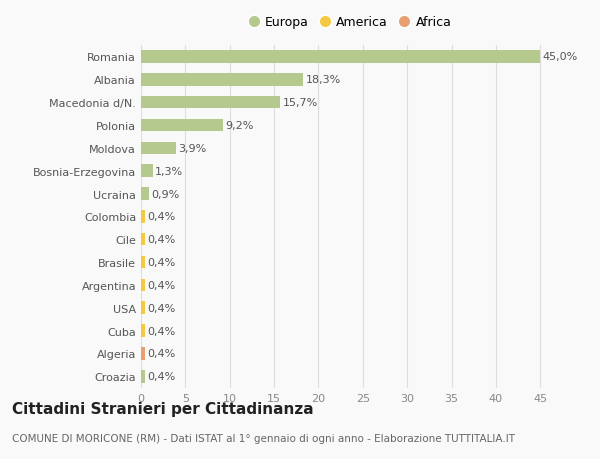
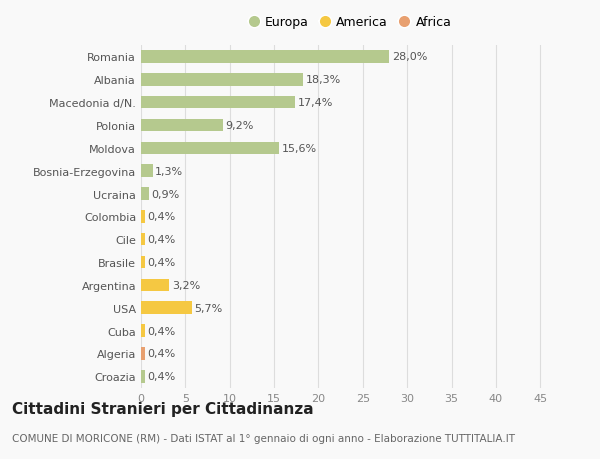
Romania: 45,0% -> 28,0%
Macedonia d/N.: 15,7% -> 17,4%
Moldova: 3,9% -> 15,6%
Argentina: 0,4% -> 3,2%
USA: 0,4% -> 5,7%
